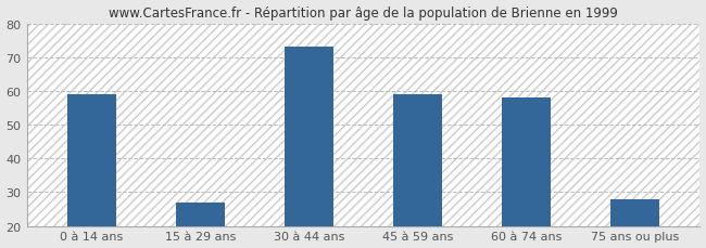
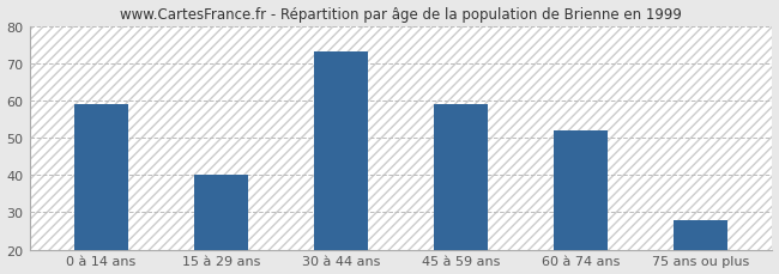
15 à 29 ans: 27 -> 40
60 à 74 ans: 58 -> 52
